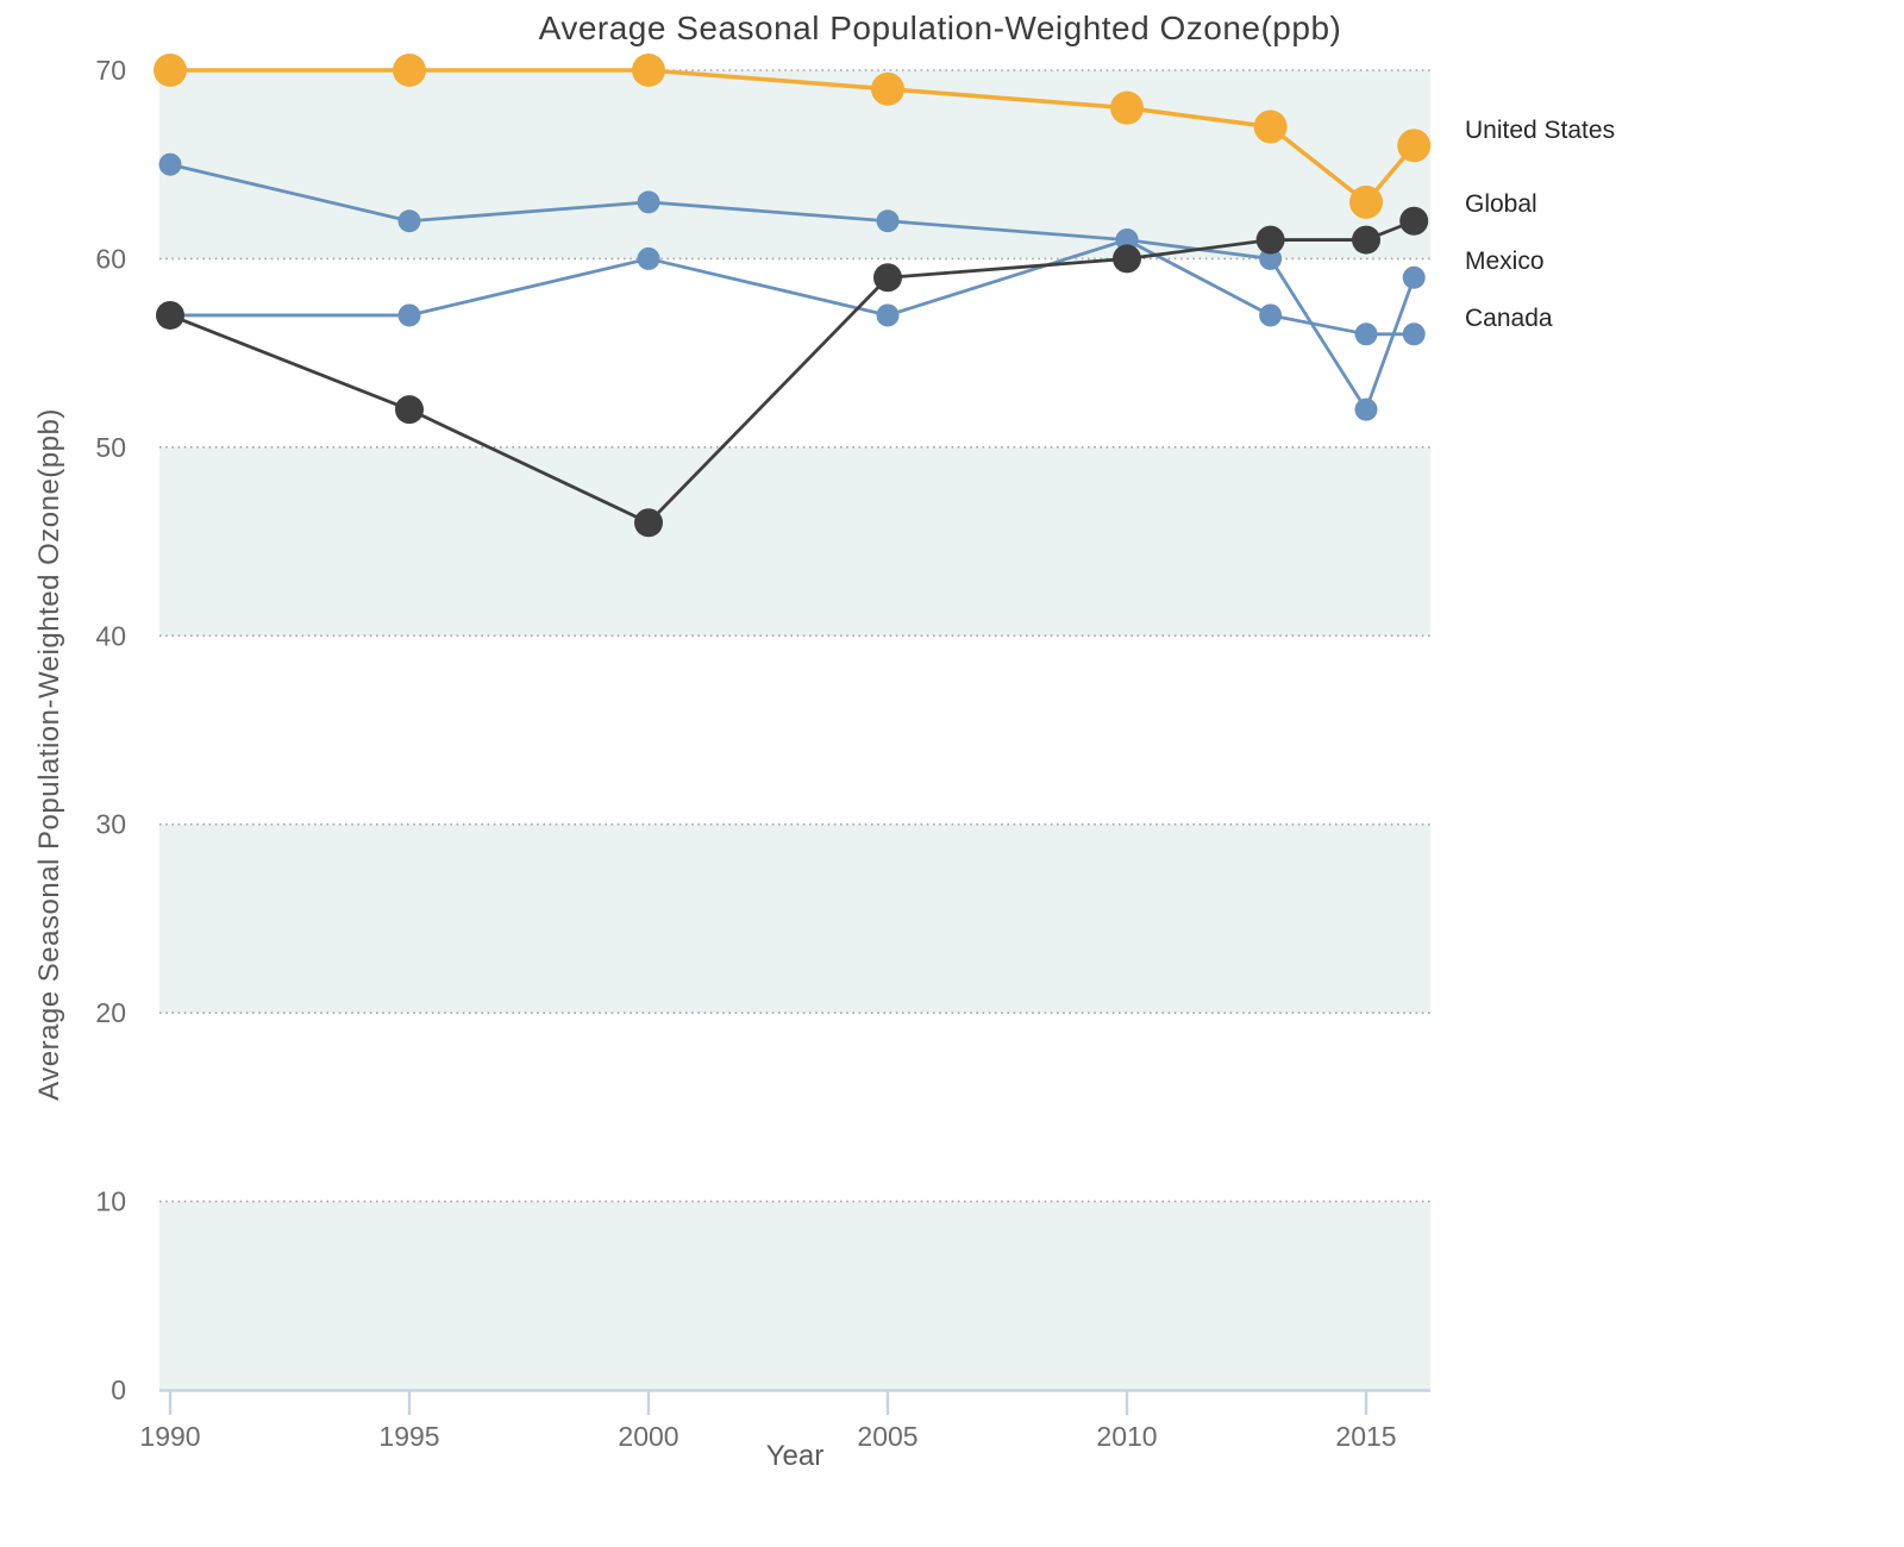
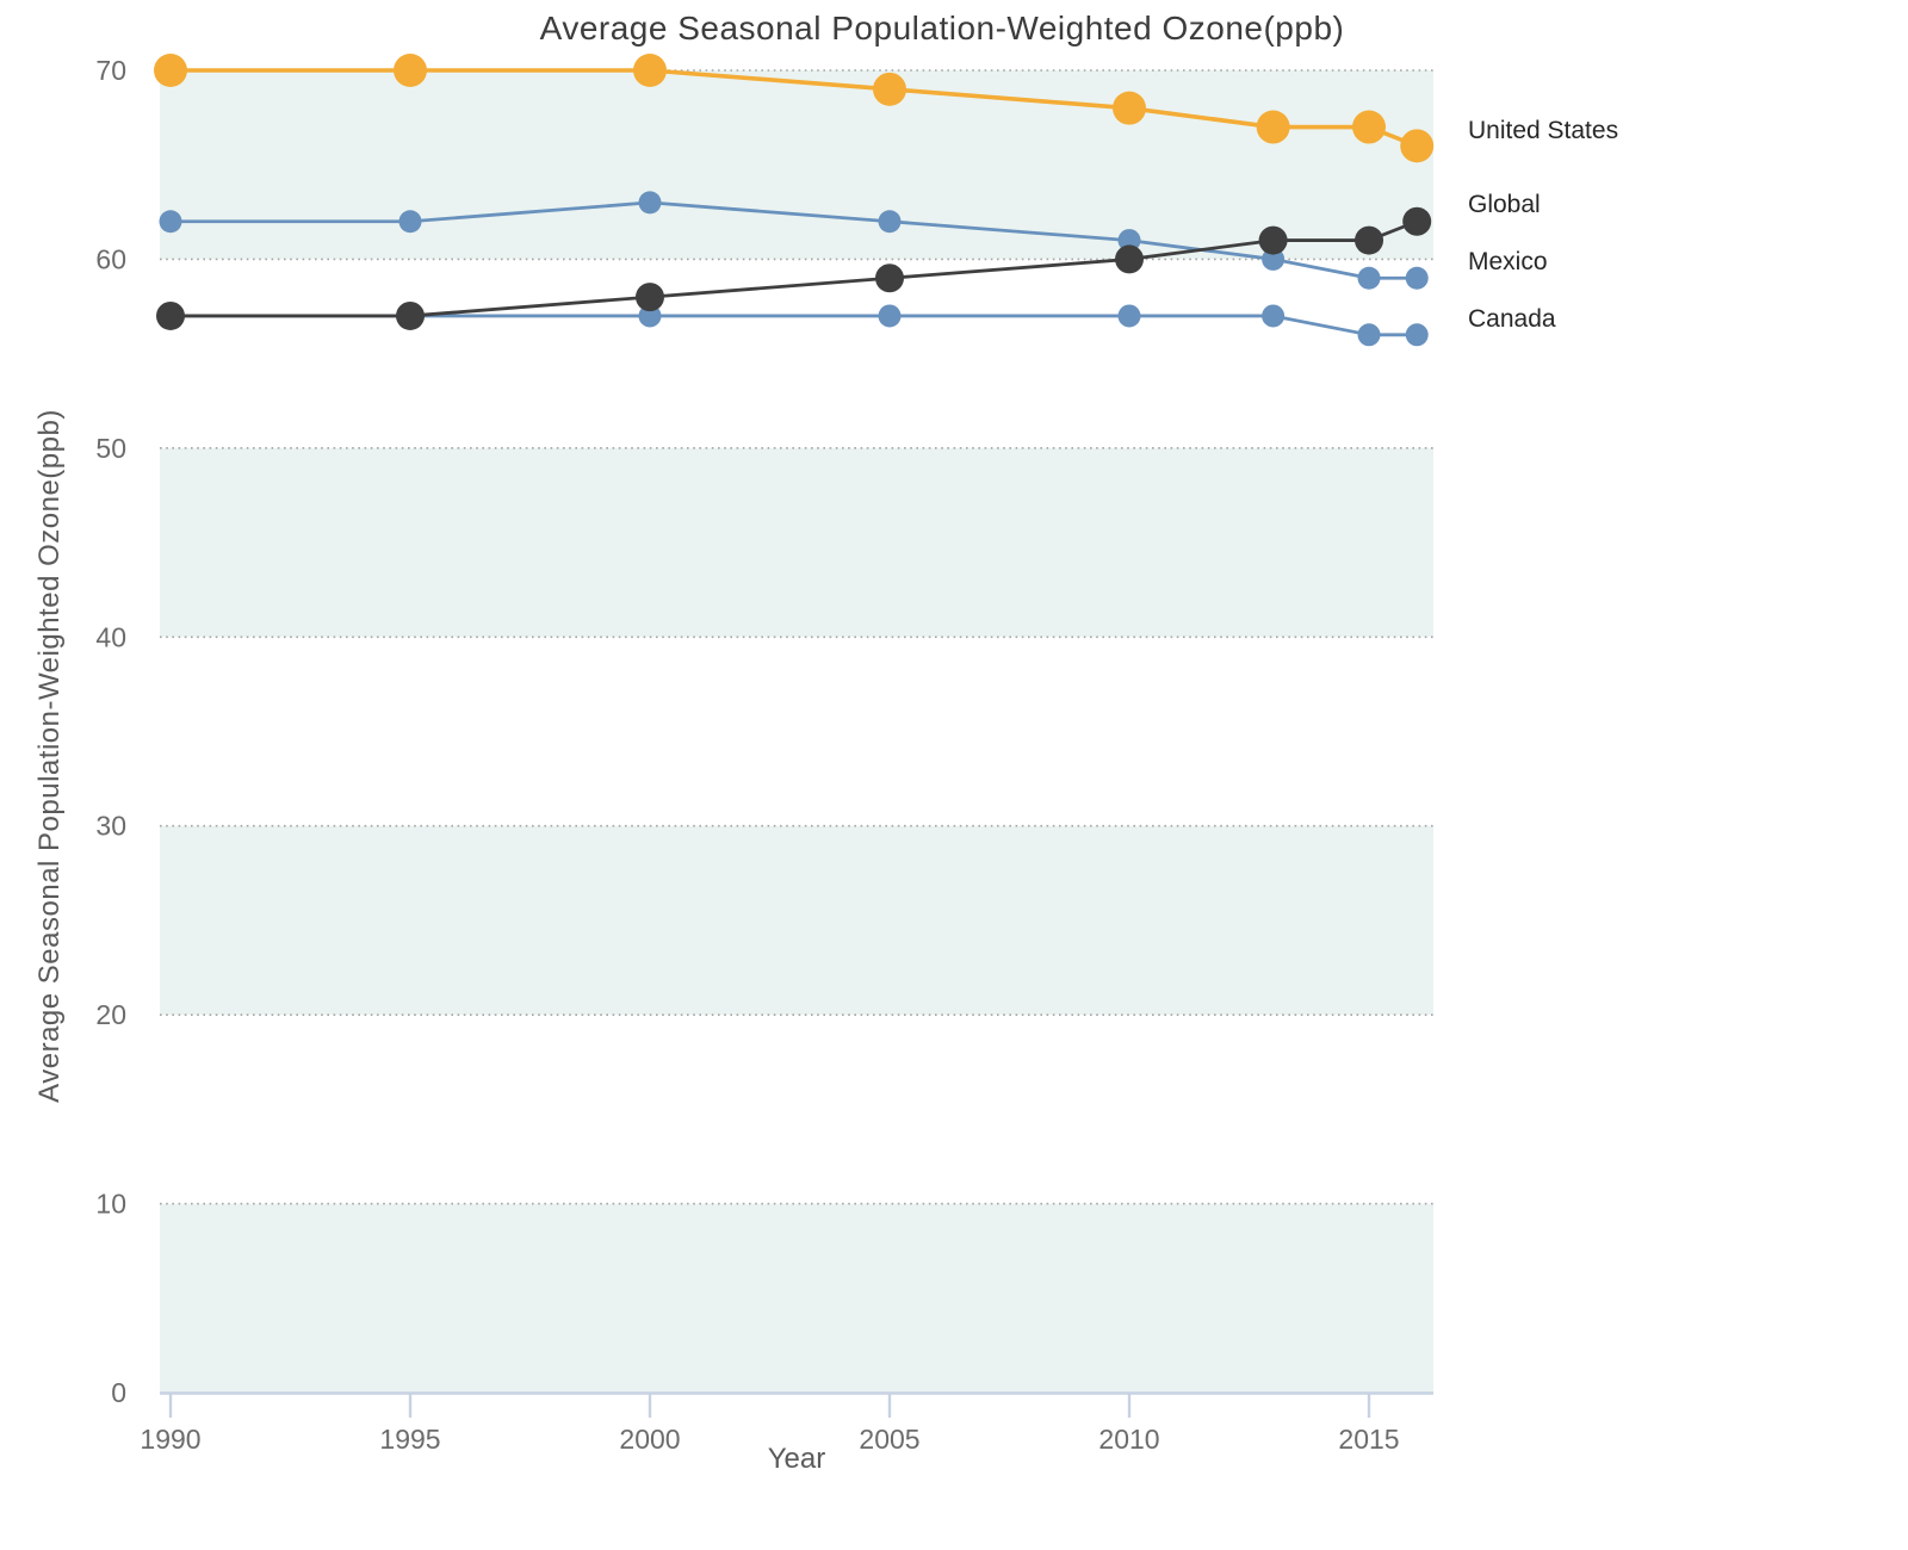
Global/1990: 65 -> 62
Mexico/1995: 52 -> 57
Mexico/2000: 46 -> 58
Canada/2000: 60 -> 57
Canada/2010: 61 -> 57
United States/2015: 63 -> 67
Global/2015: 52 -> 59
